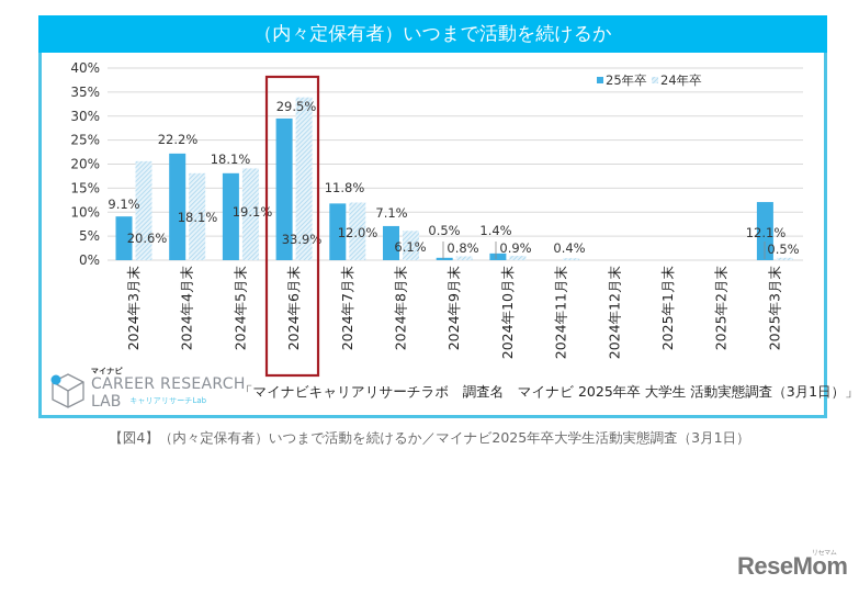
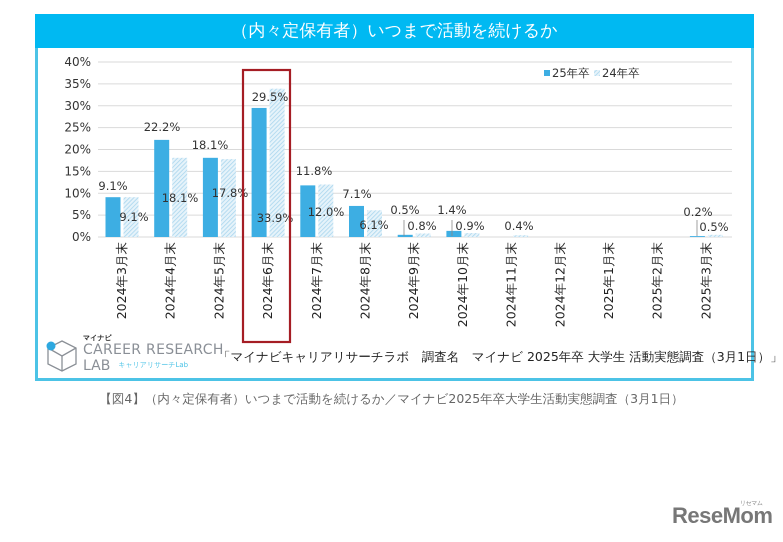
24年卒/2024年3月末: 20.6% -> 9.1%
24年卒/2024年5月末: 19.1% -> 17.8%
25年卒/2025年3月末: 12.1% -> 0.2%
